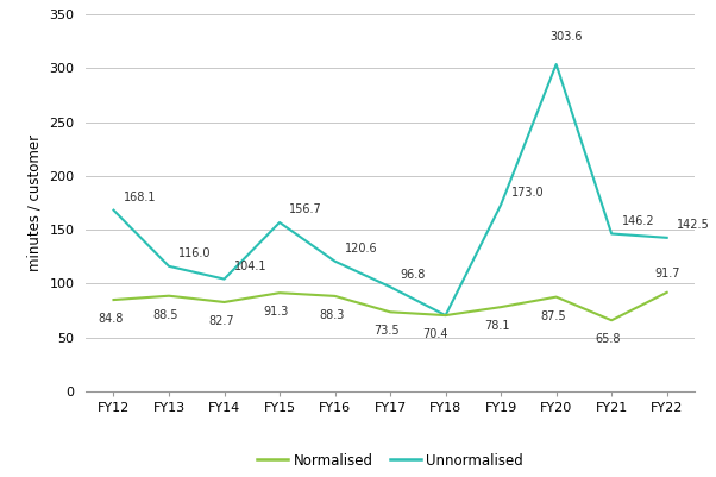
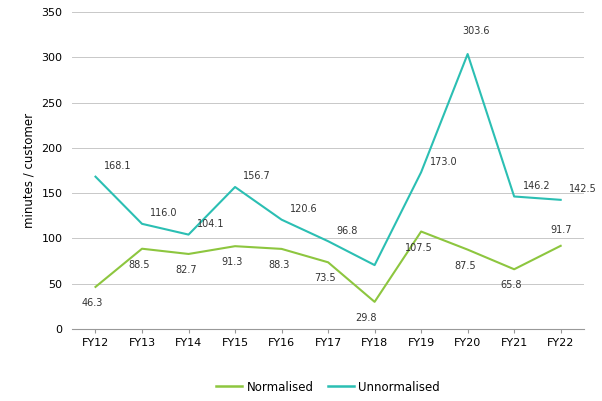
Normalised/FY12: 84.8 -> 46.3
Normalised/FY18: 70.4 -> 29.8
Normalised/FY19: 78.1 -> 107.5
